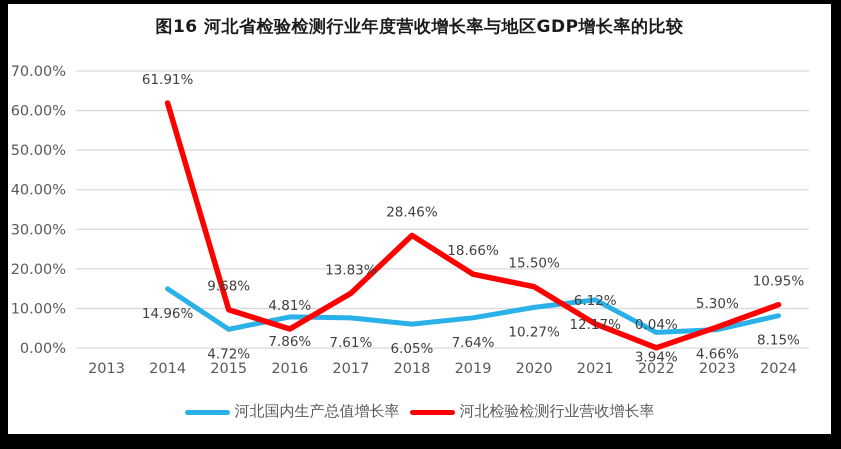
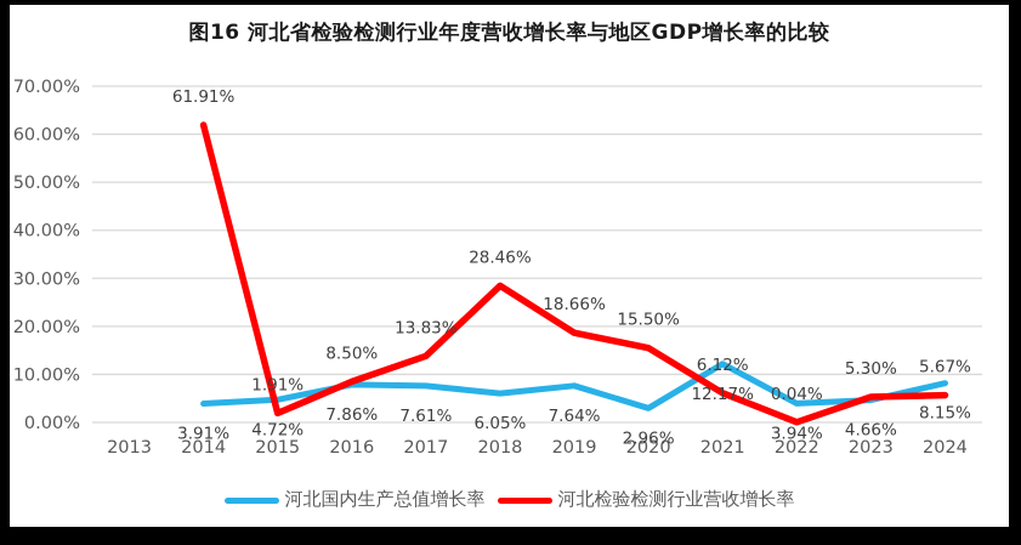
河北国内生产总值增长率/2014: 14.96% -> 3.91%
河北检验检测行业营收增长率/2015: 9.68% -> 1.91%
河北检验检测行业营收增长率/2016: 4.81% -> 8.50%
河北国内生产总值增长率/2020: 10.27% -> 2.96%
河北检验检测行业营收增长率/2024: 10.95% -> 5.67%
